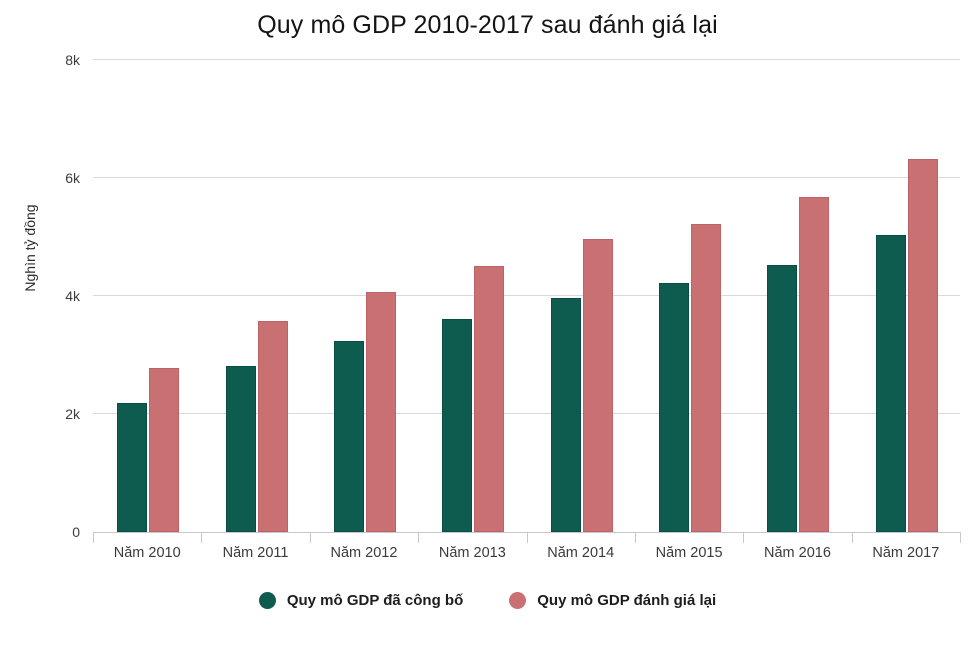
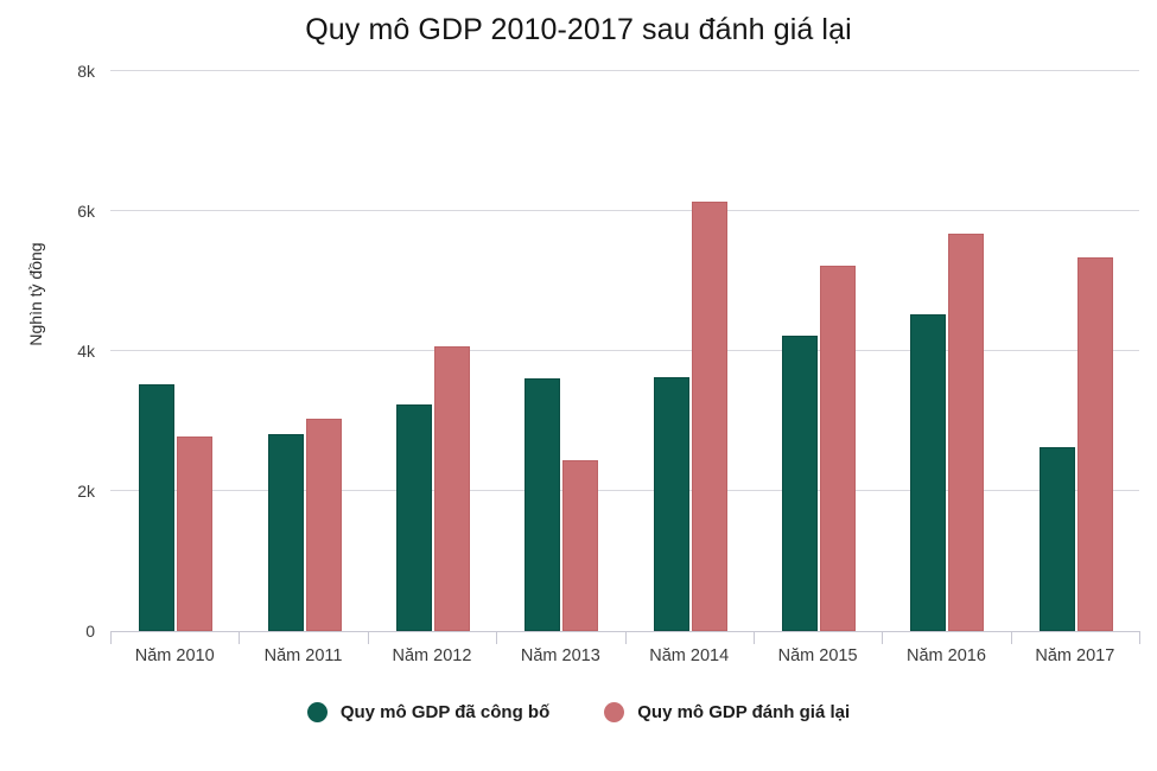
Quy mô GDP đã công bố/Năm 2010: 2.2k -> 3.5k
Quy mô GDP đánh giá lại/Năm 2011: 3.6k -> 3.0k
Quy mô GDP đánh giá lại/Năm 2013: 4.5k -> 2.4k
Quy mô GDP đã công bố/Năm 2014: 3.9k -> 3.6k
Quy mô GDP đánh giá lại/Năm 2014: 4.9k -> 6.1k
Quy mô GDP đã công bố/Năm 2017: 5.0k -> 2.6k
Quy mô GDP đánh giá lại/Năm 2017: 6.3k -> 5.3k
